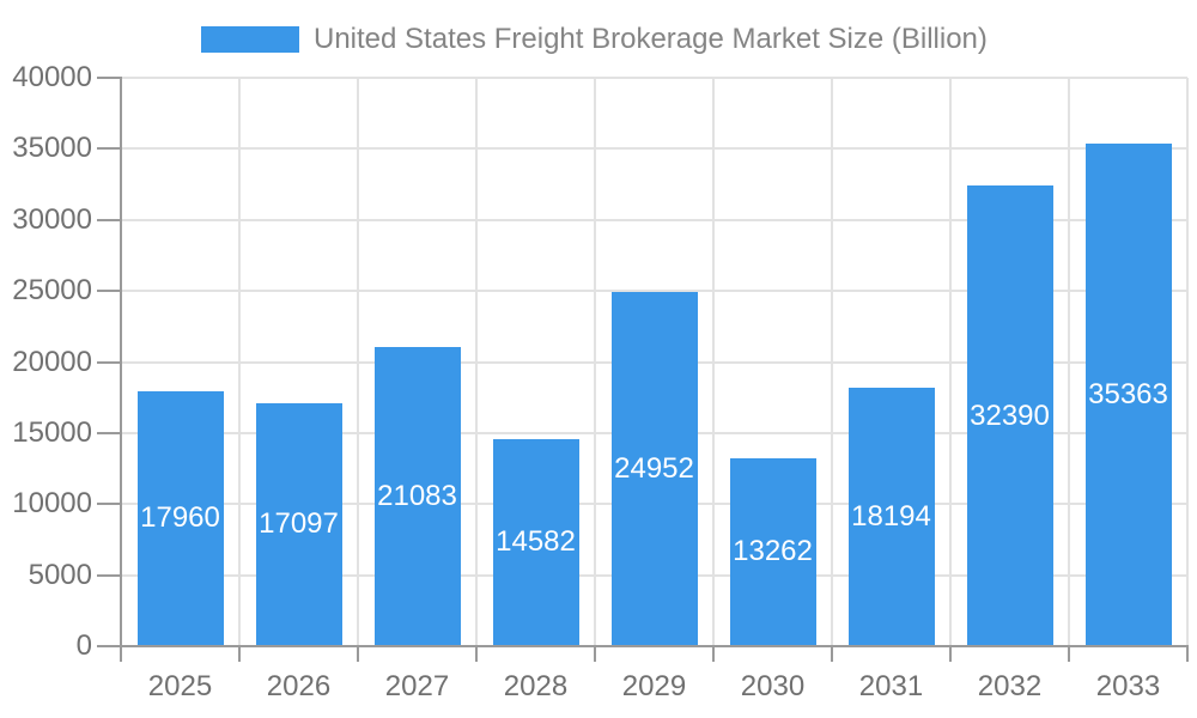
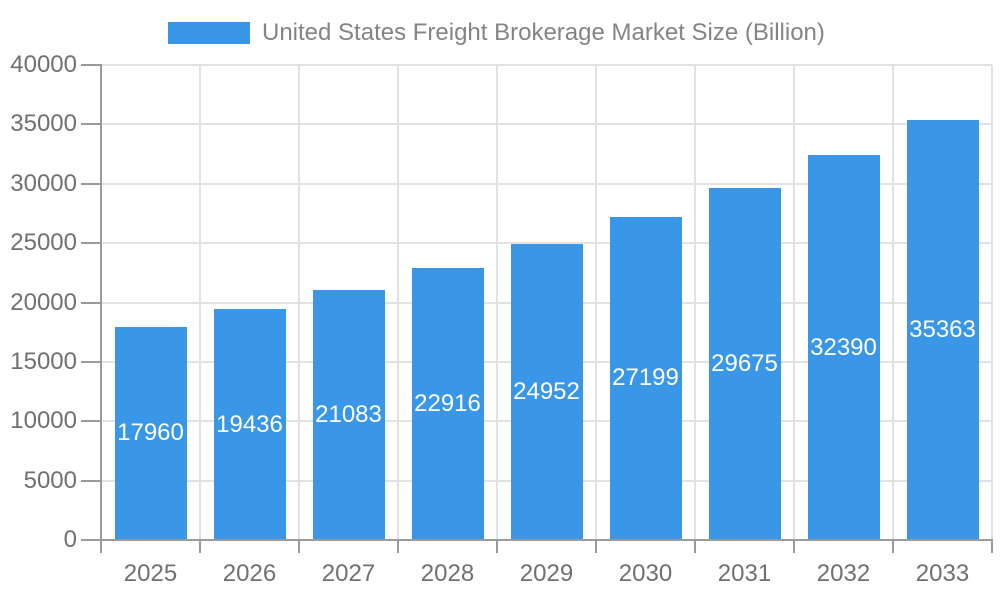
2026: 17097 -> 19436
2028: 14582 -> 22916
2030: 13262 -> 27199
2031: 18194 -> 29675
